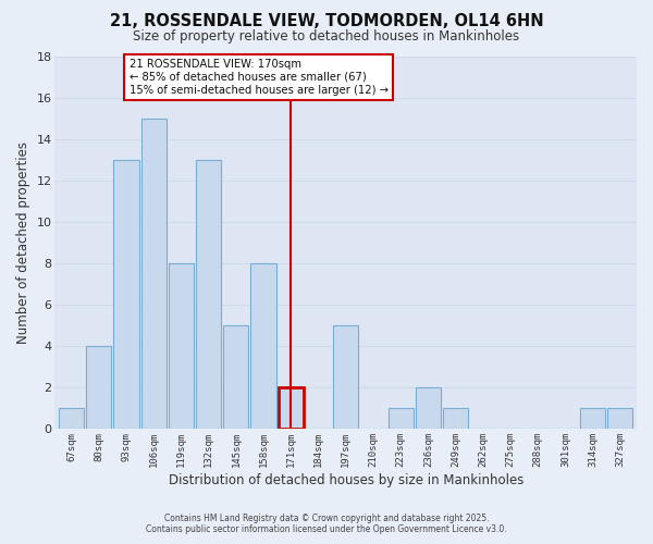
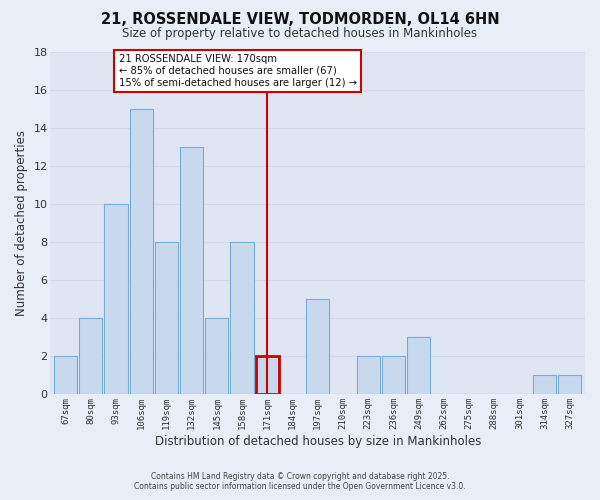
67sqm: 1 -> 2
93sqm: 13 -> 10
145sqm: 5 -> 4
223sqm: 1 -> 2
249sqm: 1 -> 3
